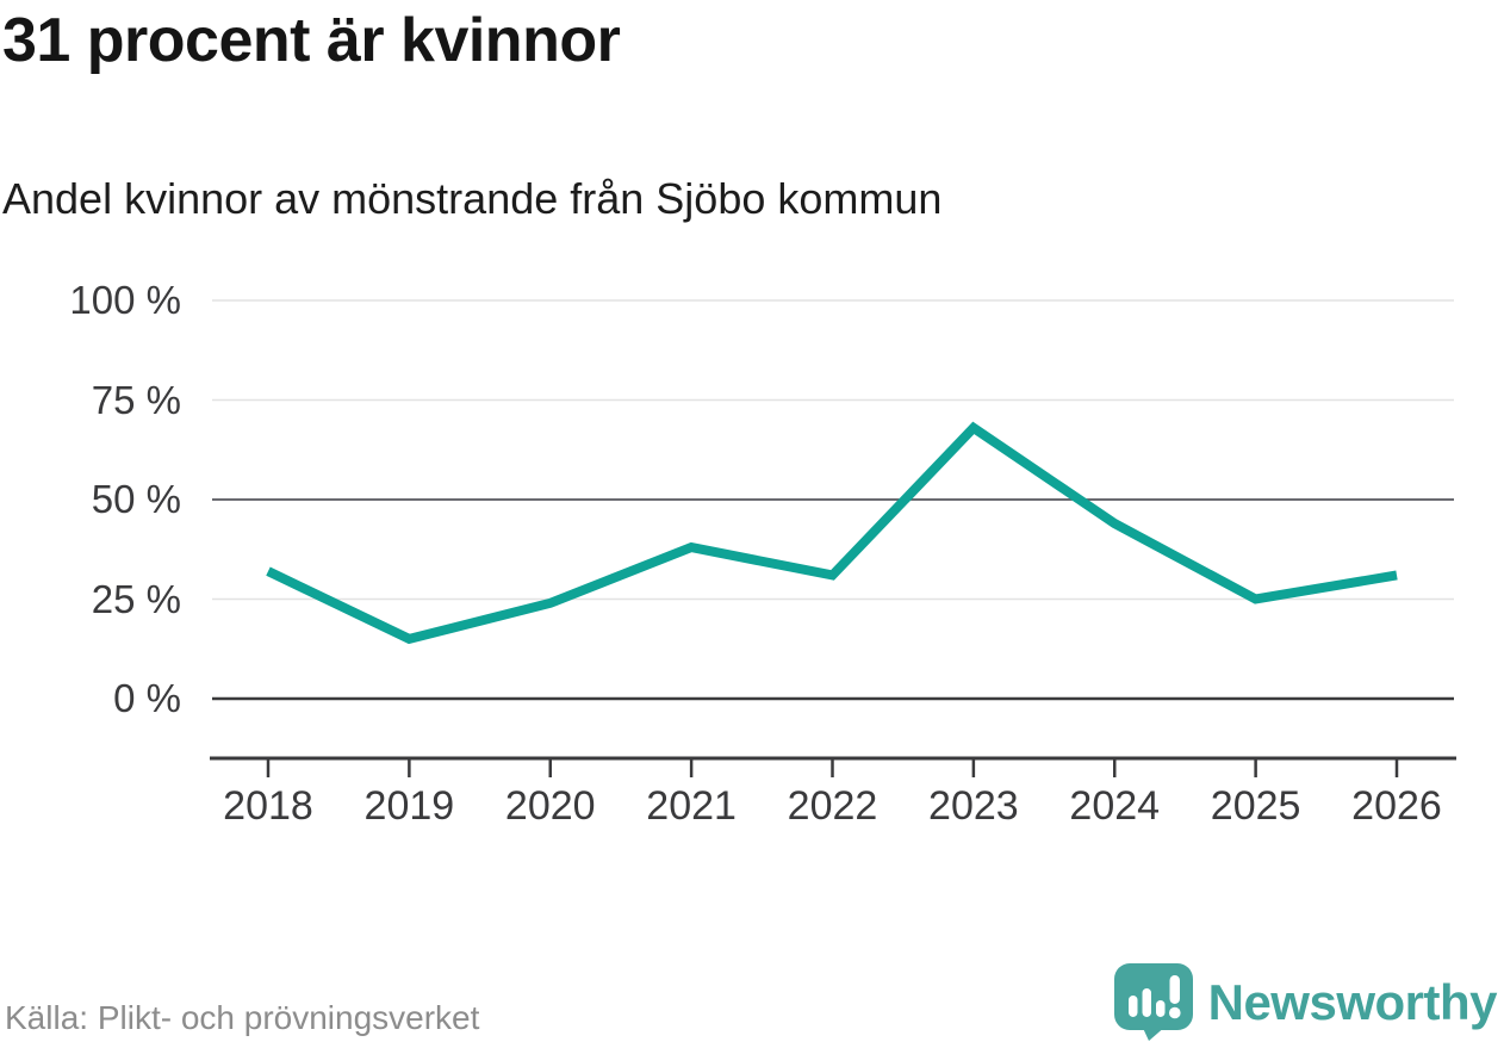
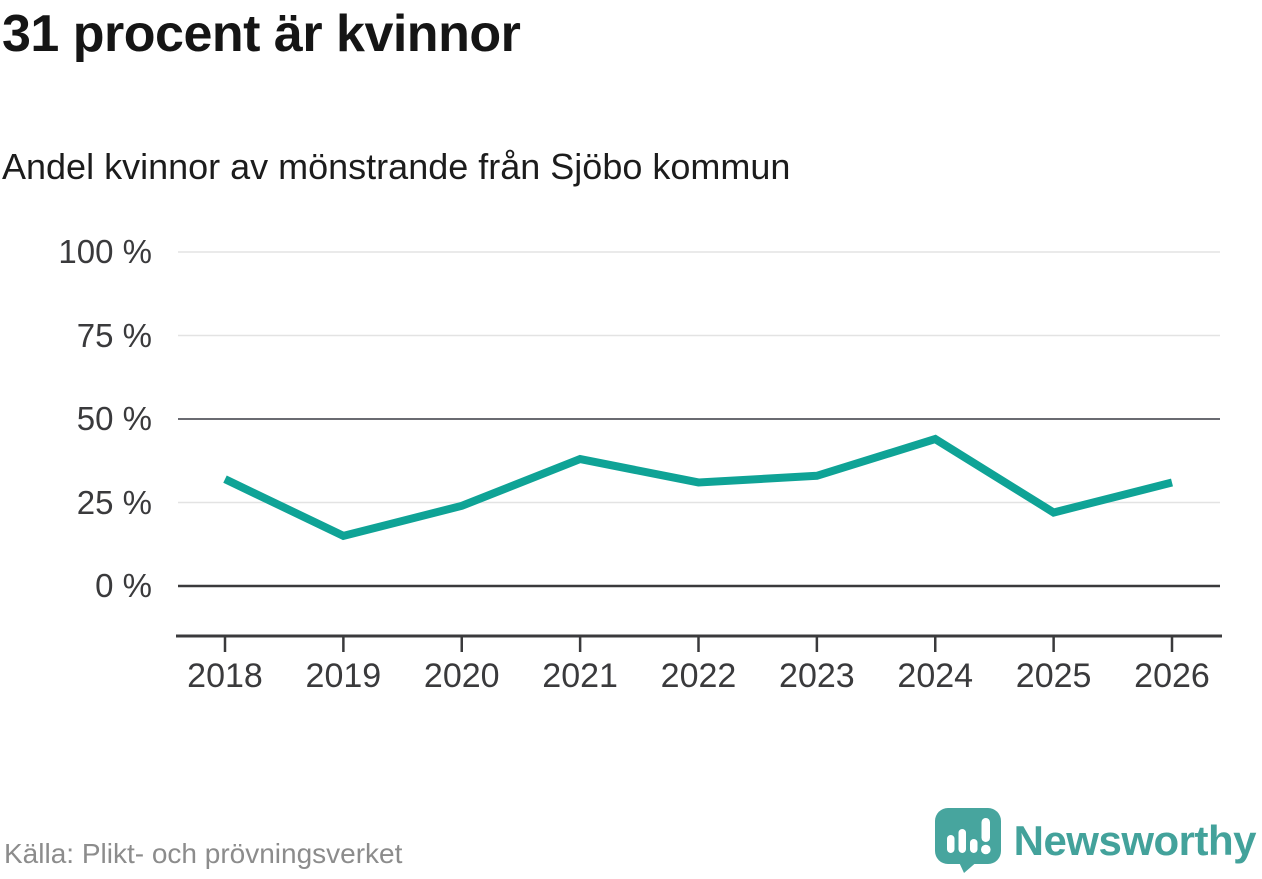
2023: 68% -> 33%
2025: 25% -> 22%
